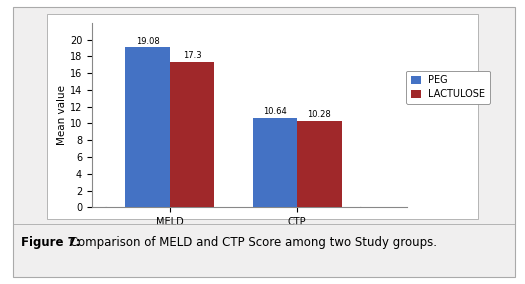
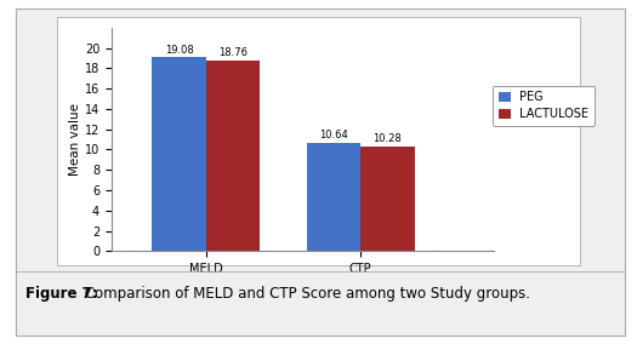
LACTULOSE/MELD: 17.3 -> 18.76
